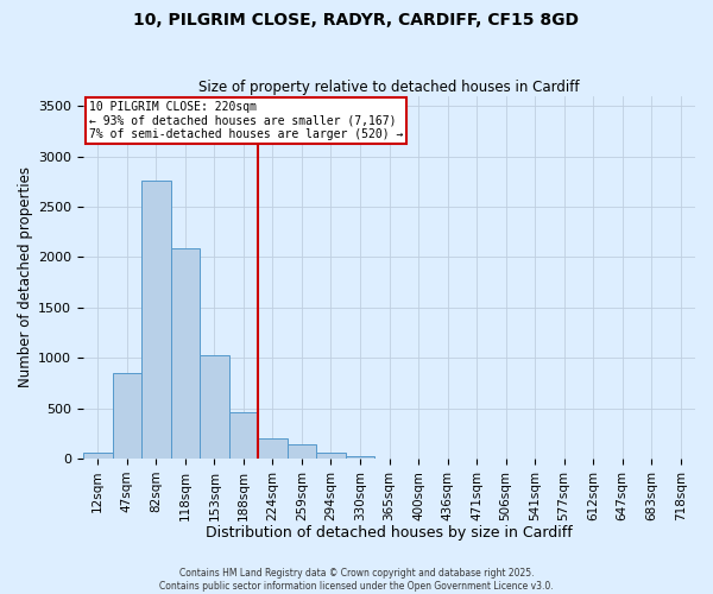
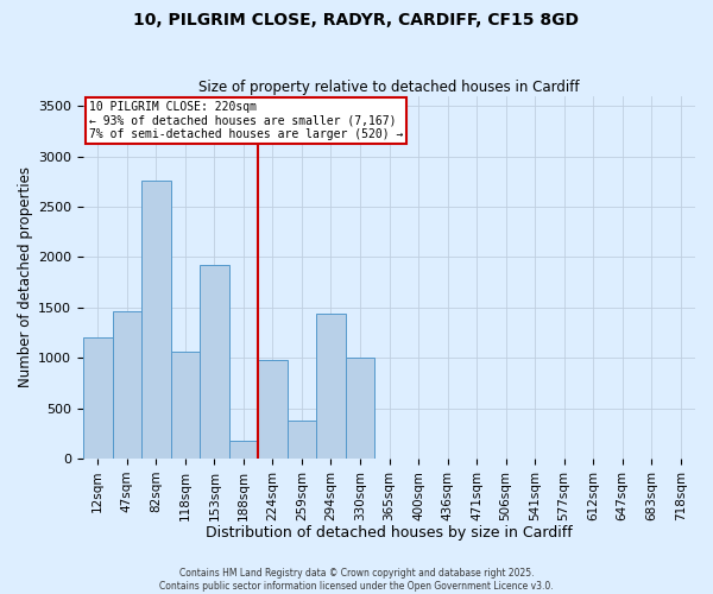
12sqm: 60 -> 1200
47sqm: 840 -> 1460
118sqm: 2090 -> 1060
153sqm: 1020 -> 1920
188sqm: 460 -> 180
224sqm: 200 -> 980
259sqm: 140 -> 380
294sqm: 60 -> 1440
330sqm: 20 -> 1000
